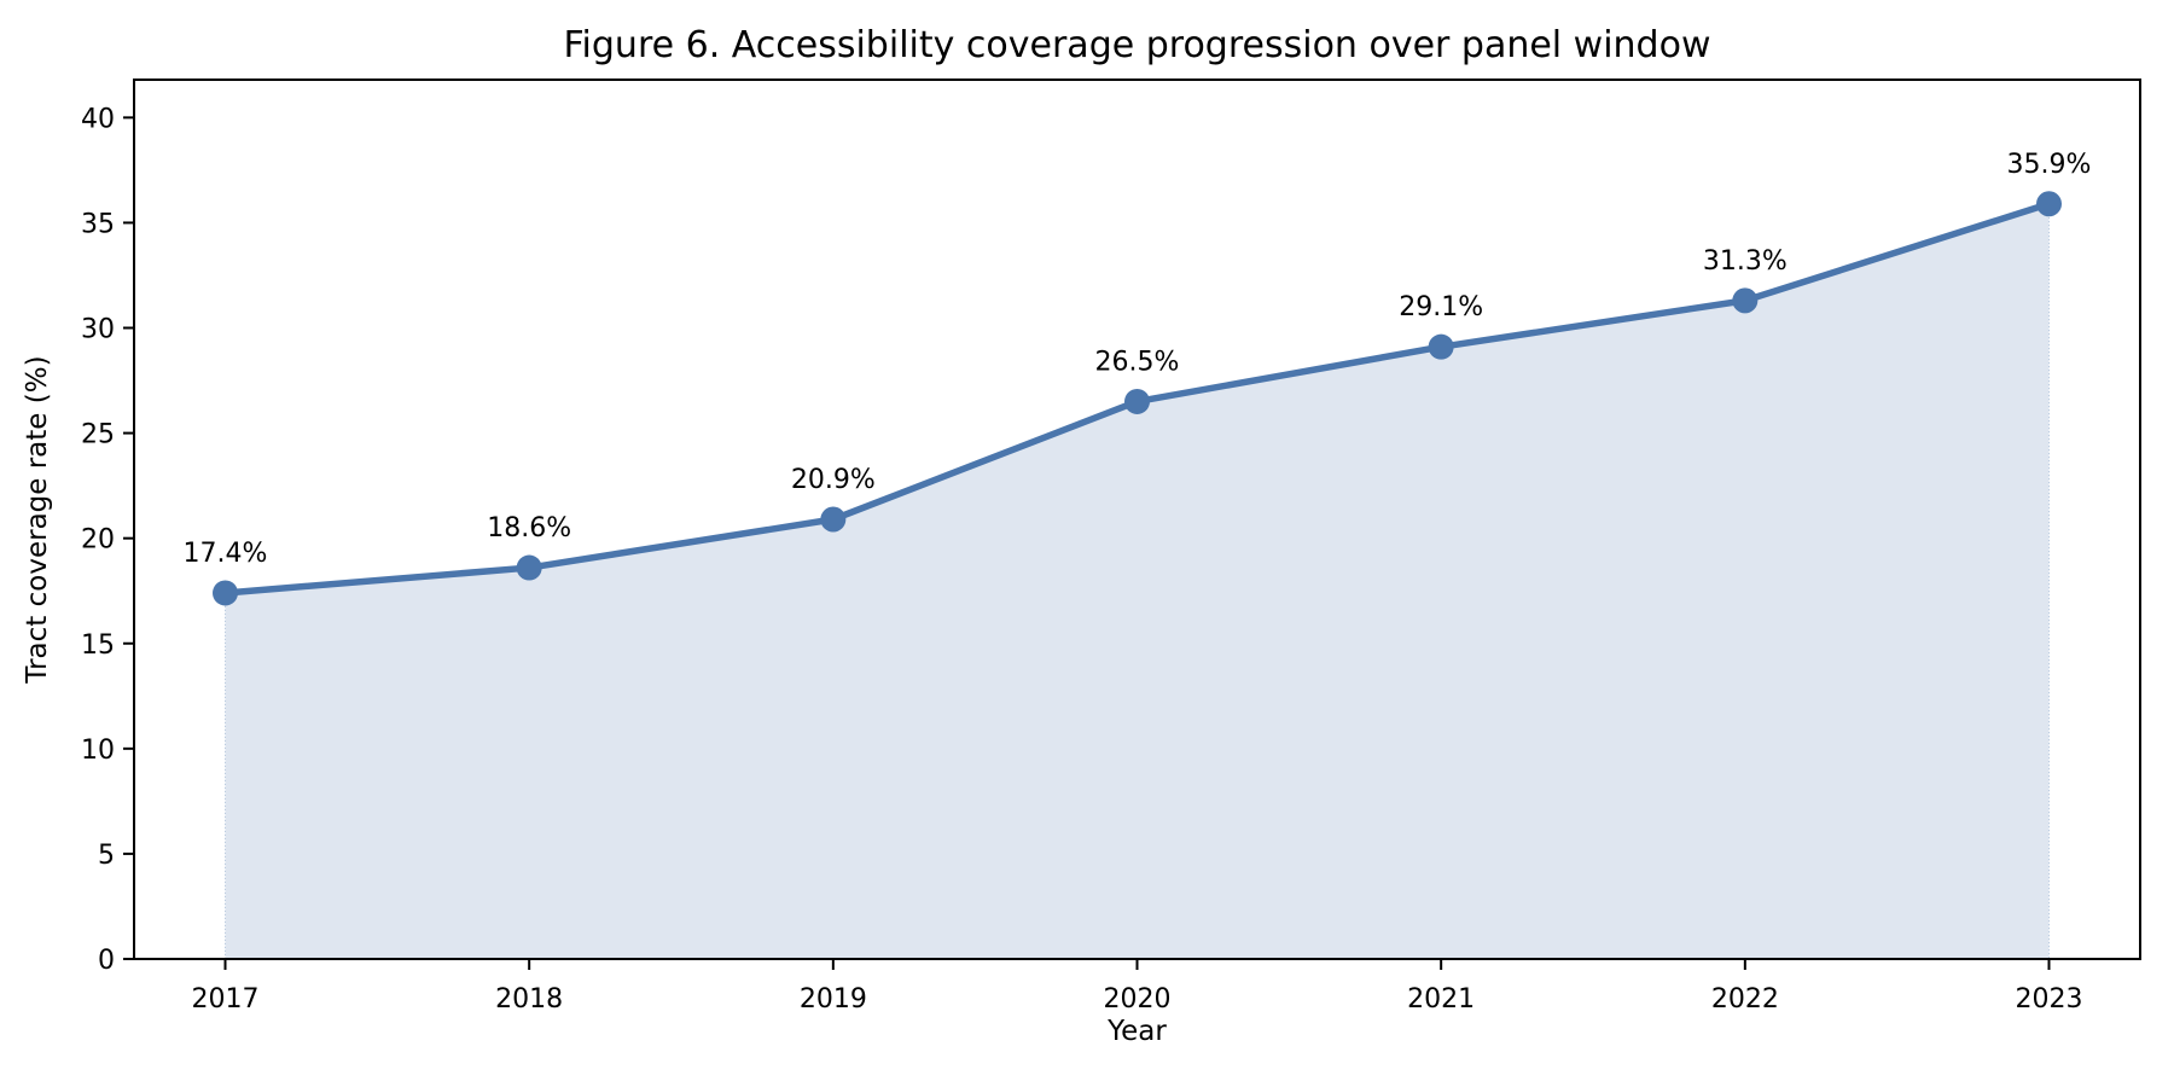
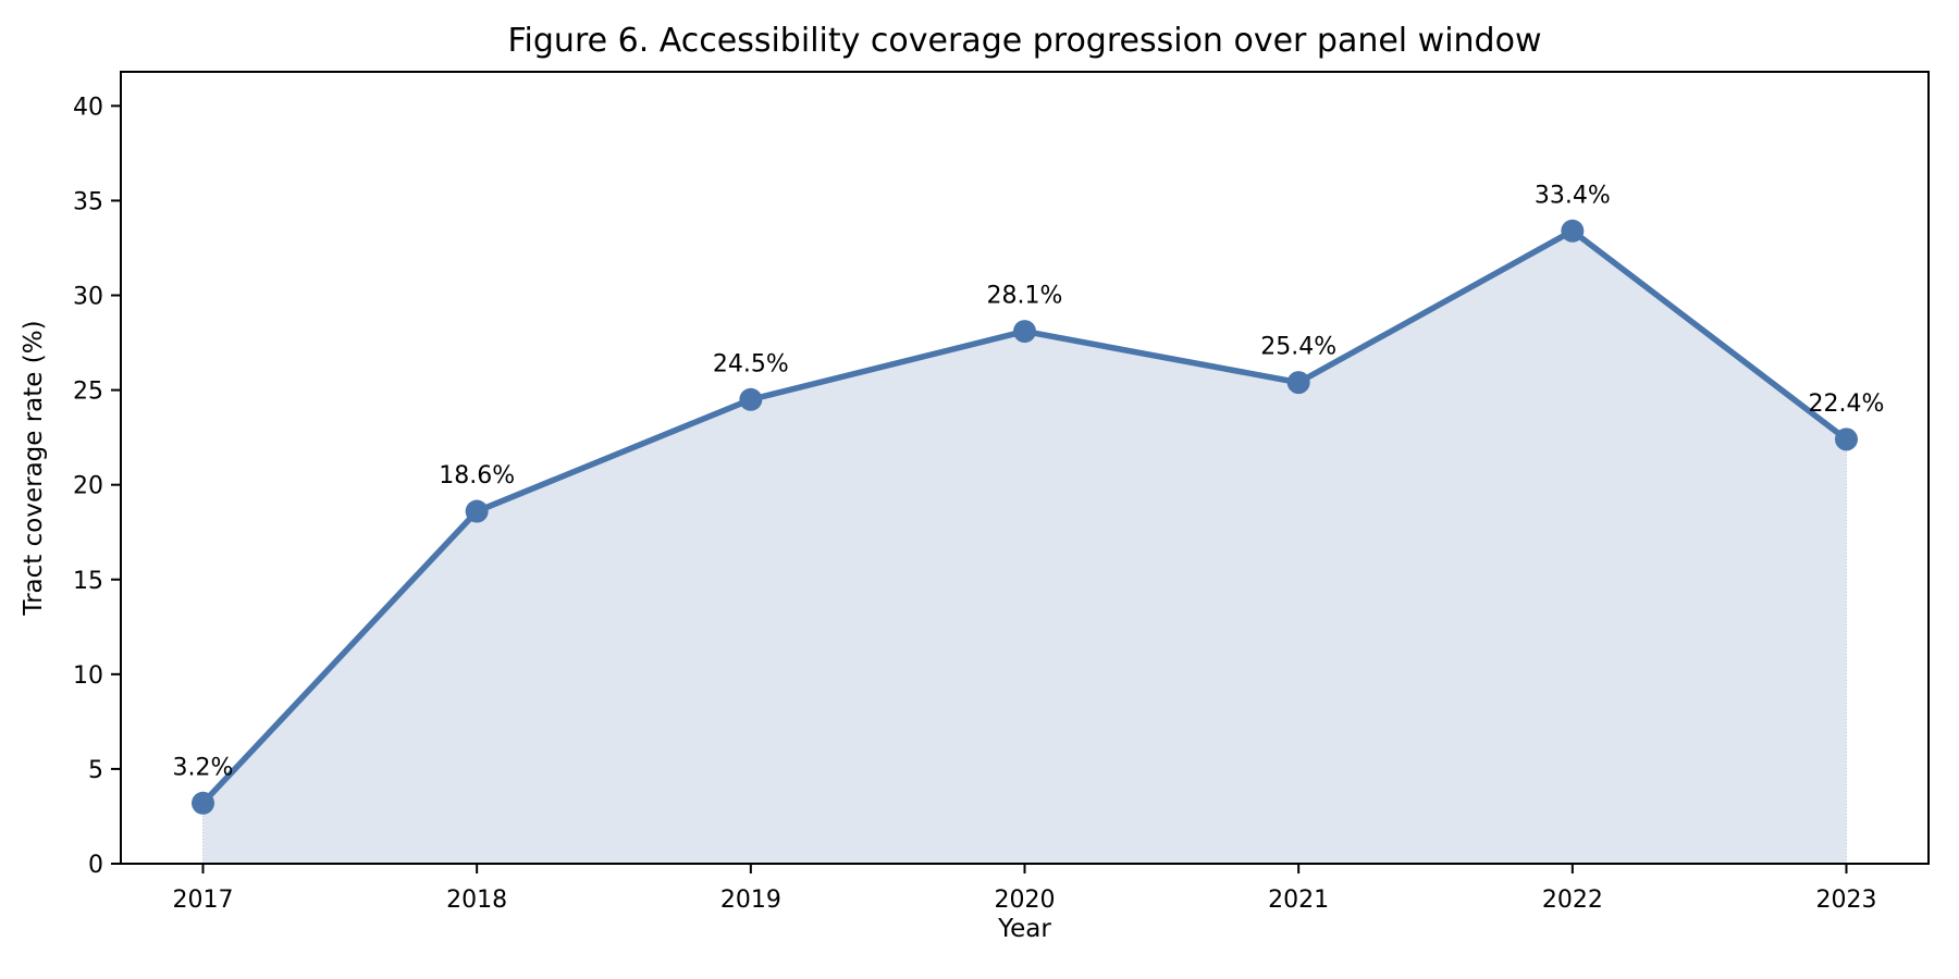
2017: 17.4% -> 3.2%
2019: 20.9% -> 24.5%
2020: 26.5% -> 28.1%
2021: 29.1% -> 25.4%
2022: 31.3% -> 33.4%
2023: 35.9% -> 22.4%
